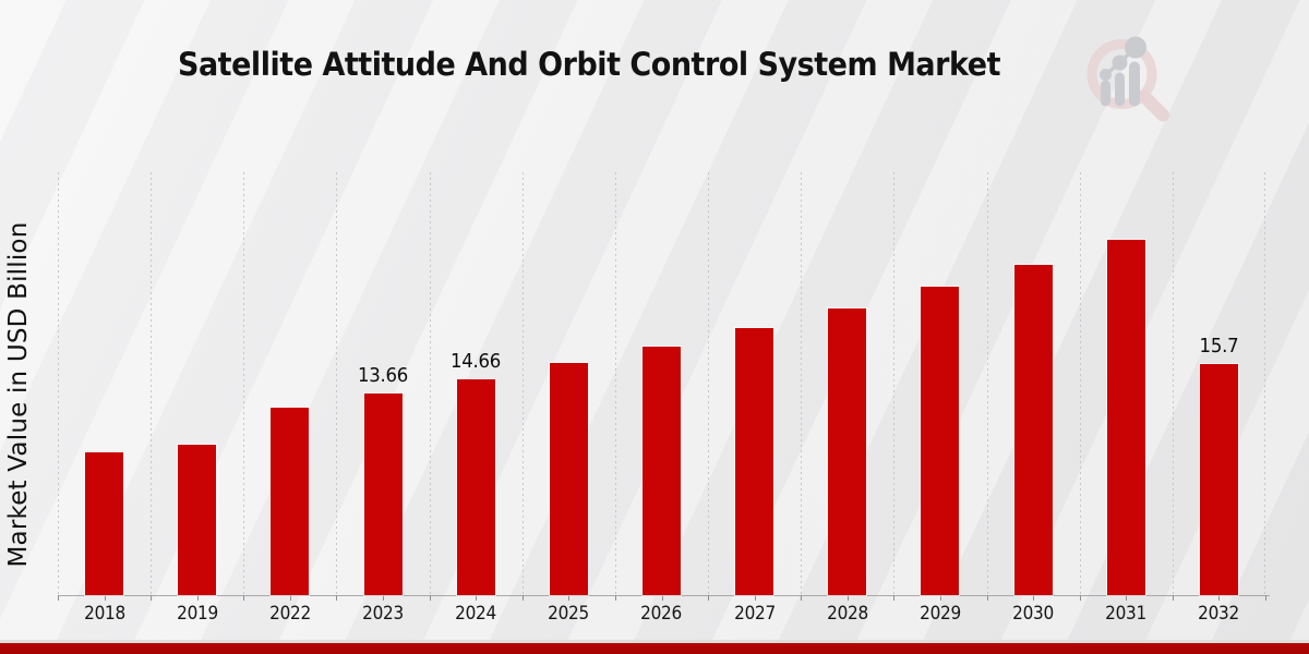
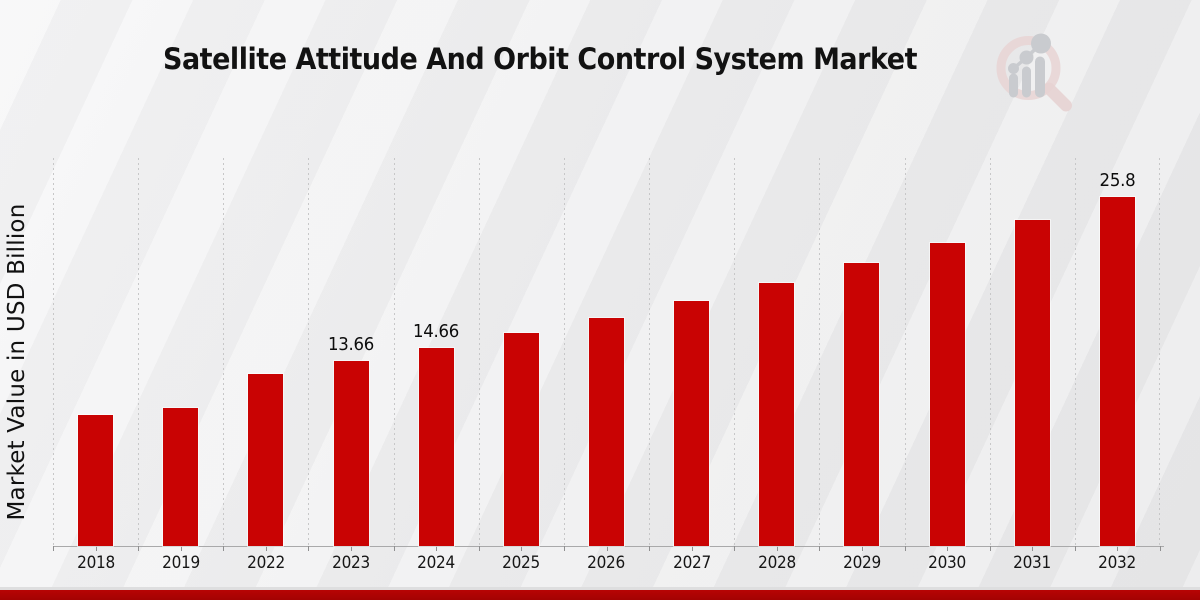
2032: 15.7 -> 25.8
